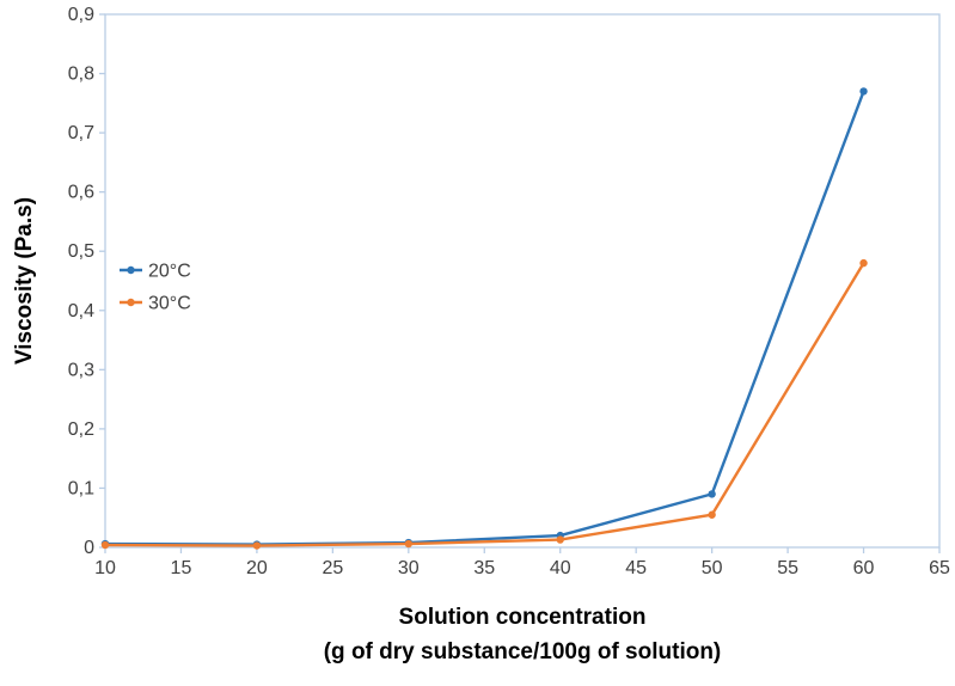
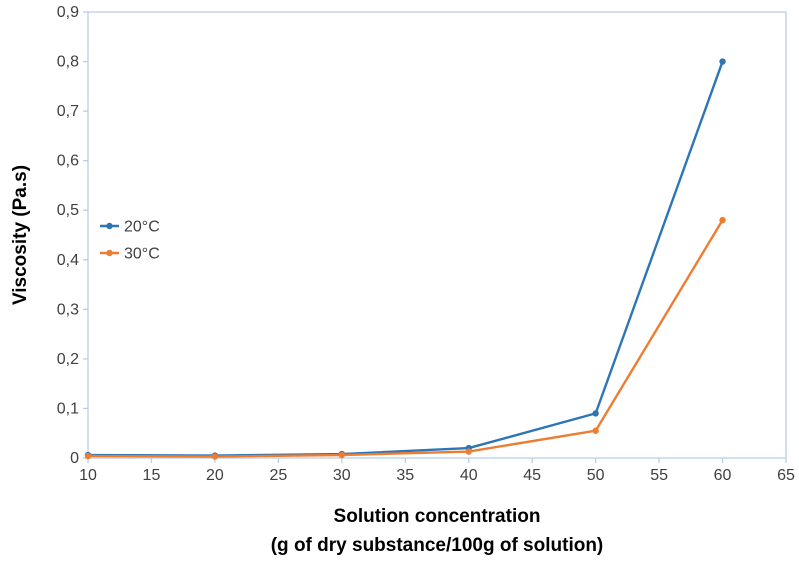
20°C/60: 0,77 -> 0,80
